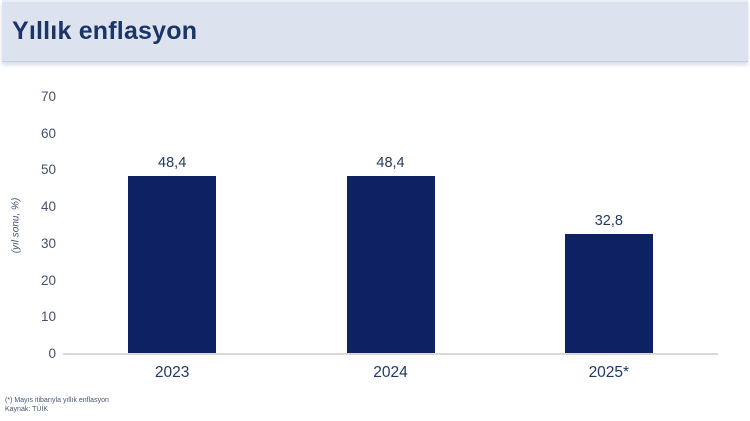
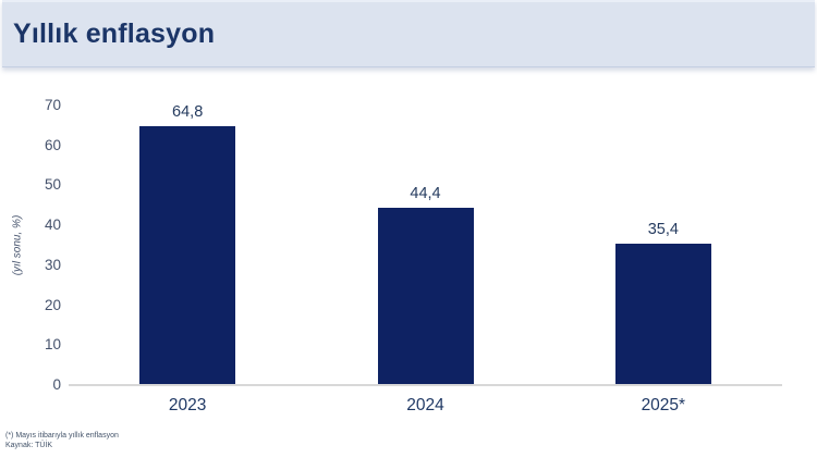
2023: 48,4 -> 64,8
2024: 48,4 -> 44,4
2025*: 32,8 -> 35,4
